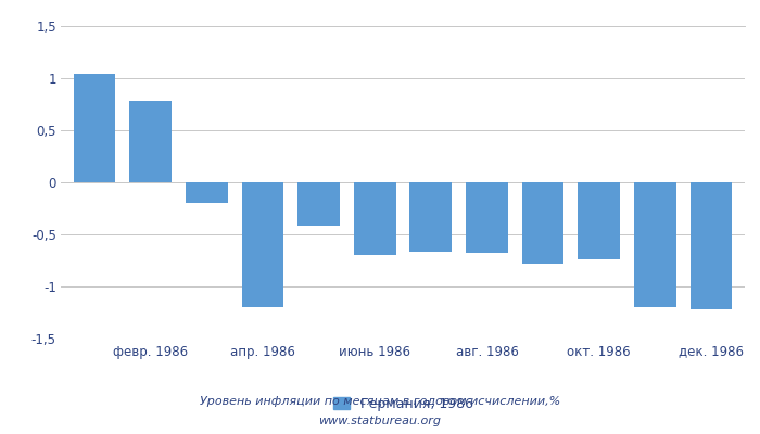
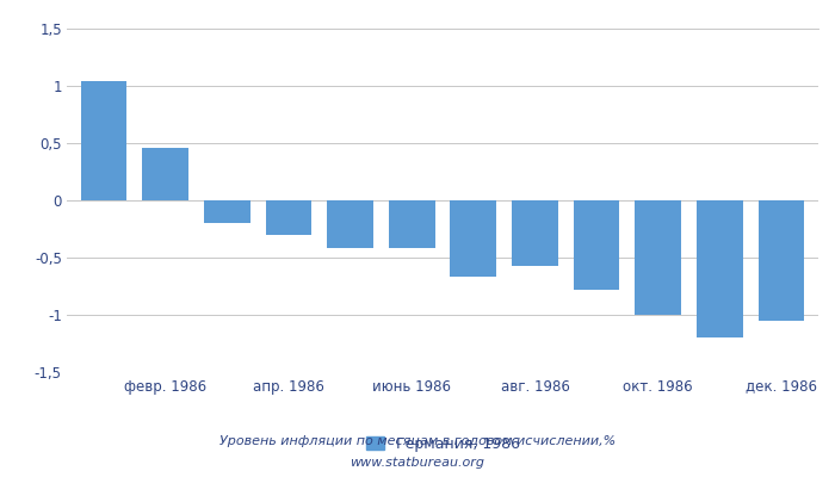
февр. 1986: 0,78 -> 0,46
апр. 1986: -1,20 -> -0,30
июнь 1986: -0,70 -> -0,42
авг. 1986: -0,68 -> -0,57
окт. 1986: -0,74 -> -1,00
дек. 1986: -1,22 -> -1,05
